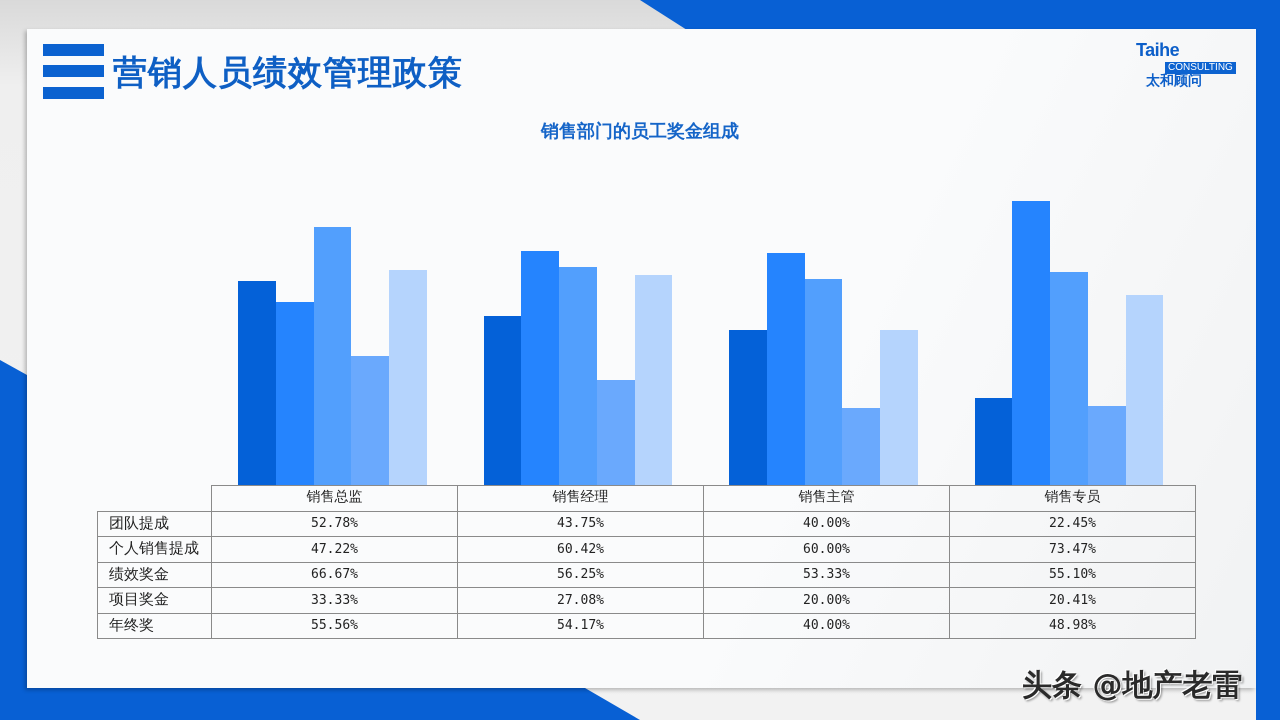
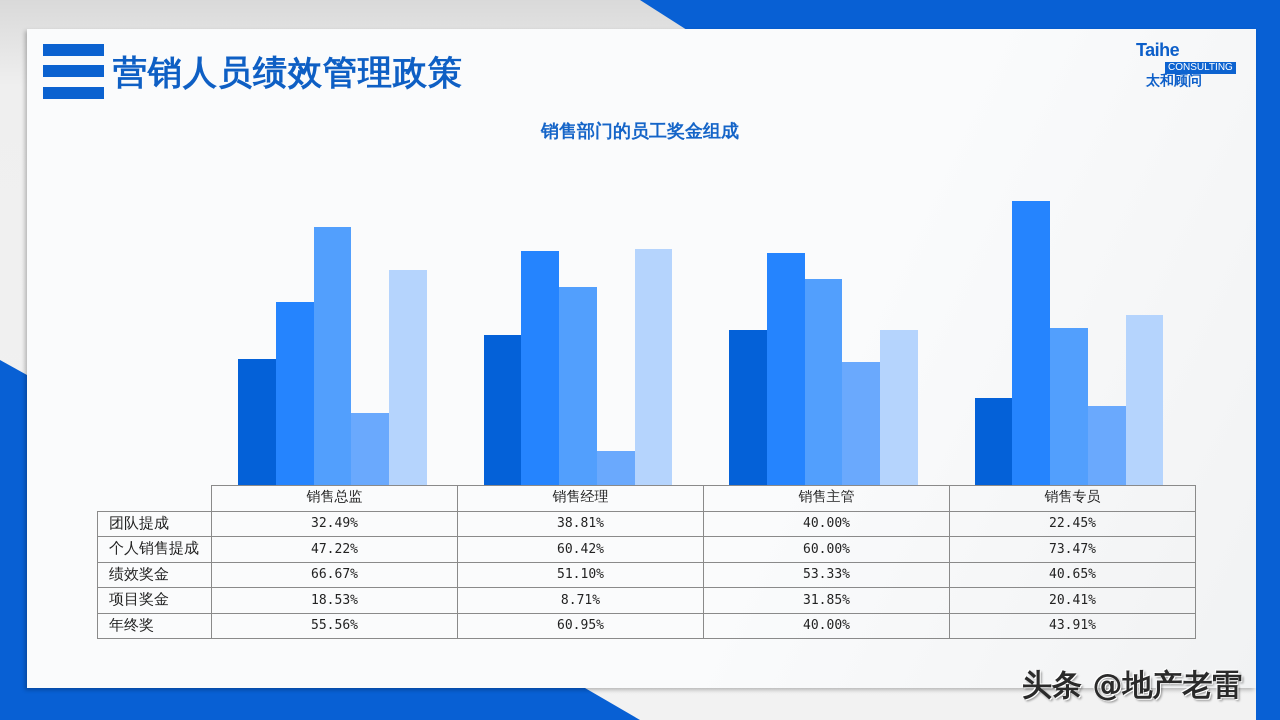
团队提成/销售总监: 52.78% -> 32.49%
项目奖金/销售总监: 33.33% -> 18.53%
团队提成/销售经理: 43.75% -> 38.81%
绩效奖金/销售经理: 56.25% -> 51.10%
项目奖金/销售经理: 27.08% -> 8.71%
年终奖/销售经理: 54.17% -> 60.95%
项目奖金/销售主管: 20.00% -> 31.85%
绩效奖金/销售专员: 55.10% -> 40.65%
年终奖/销售专员: 48.98% -> 43.91%
